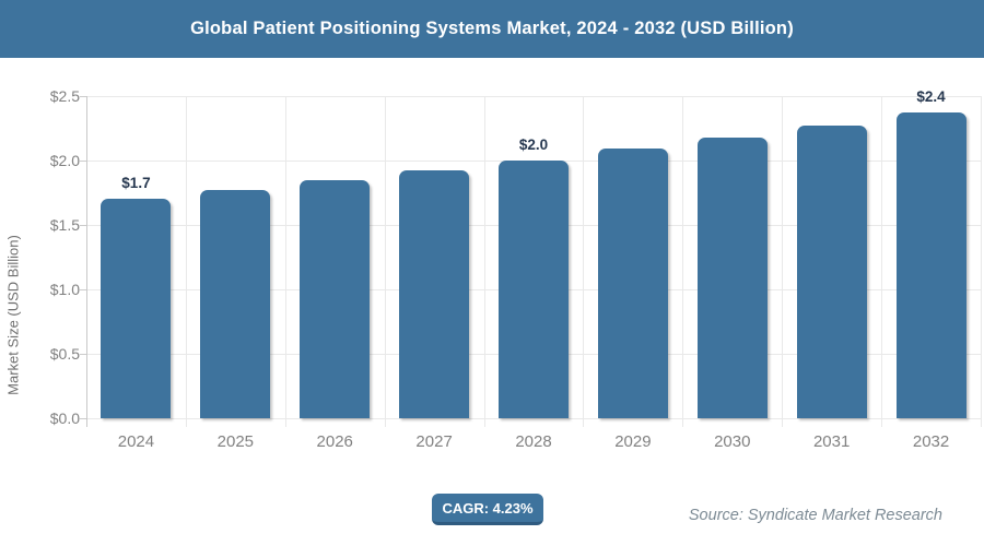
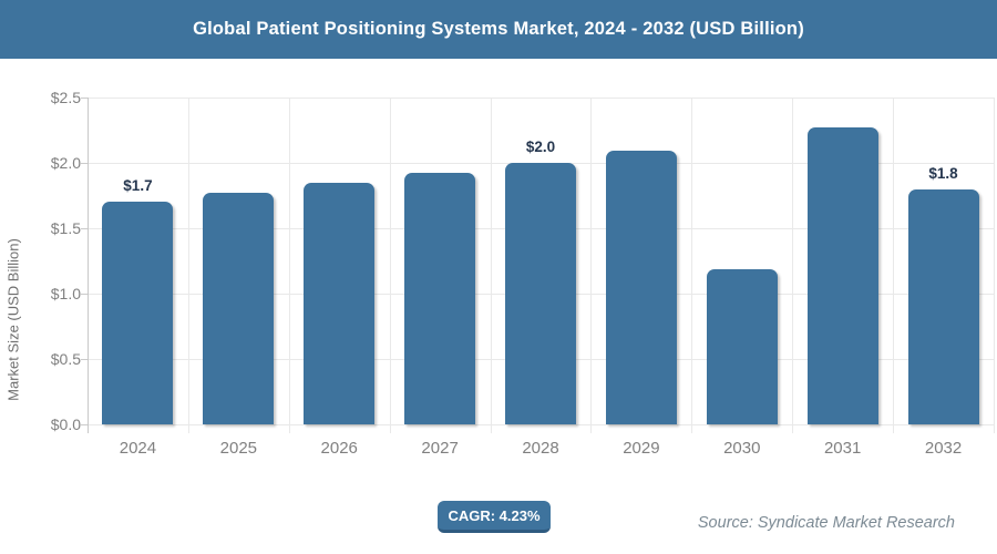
2030: $2.18 -> $1.19
2032: $2.4 -> $1.8
